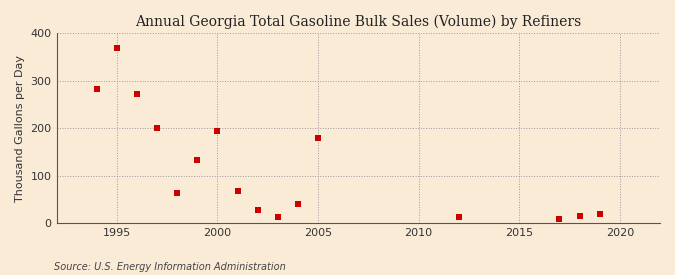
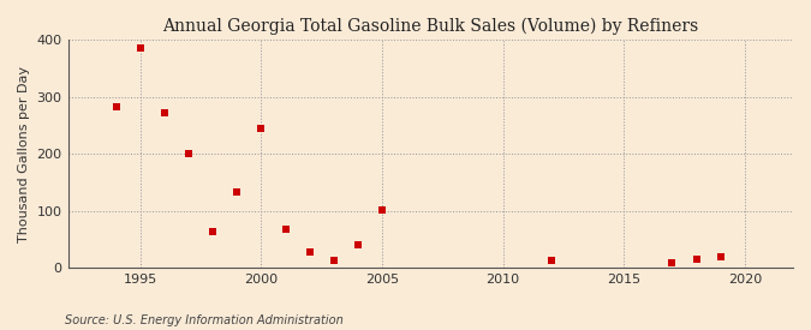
1995: 370 -> 385
2000: 195 -> 245
2005: 180 -> 102
